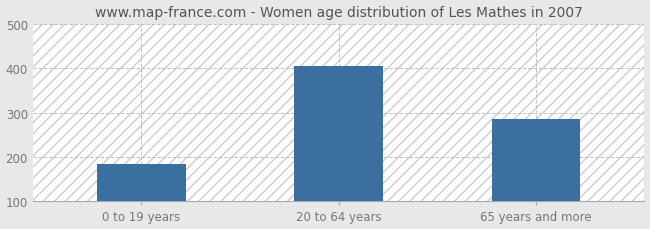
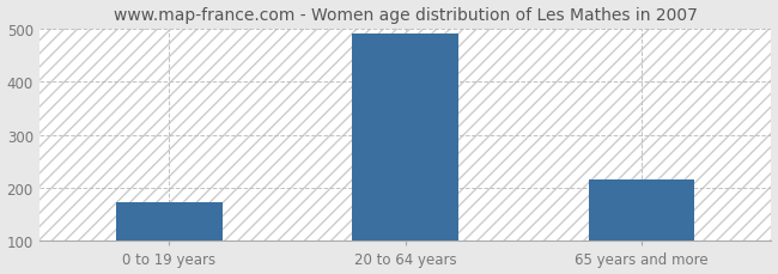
0 to 19 years: 185 -> 172
20 to 64 years: 405 -> 490
65 years and more: 285 -> 215
